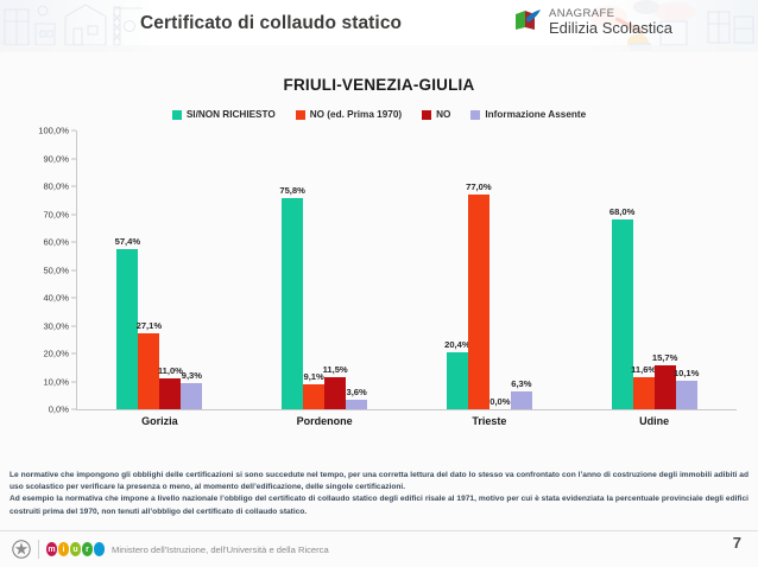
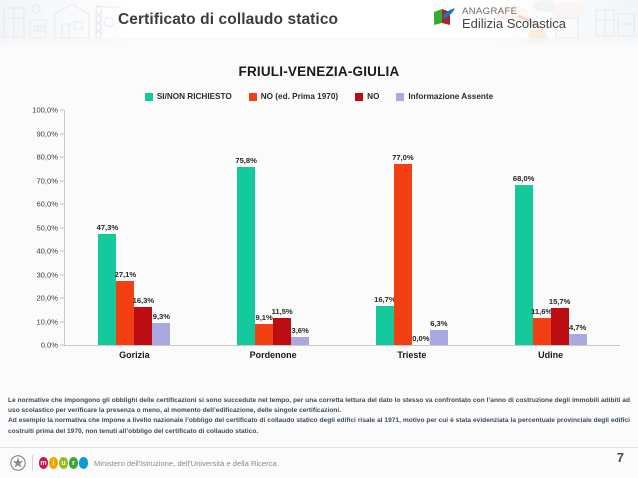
SI/NON RICHIESTO/Gorizia: 57,4% -> 47,3%
NO/Gorizia: 11,0% -> 16,3%
SI/NON RICHIESTO/Trieste: 20,4% -> 16,7%
Informazione Assente/Udine: 10,1% -> 4,7%
